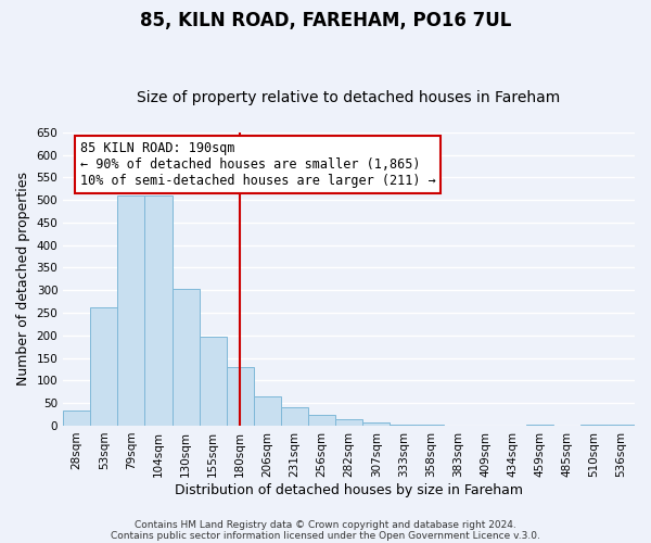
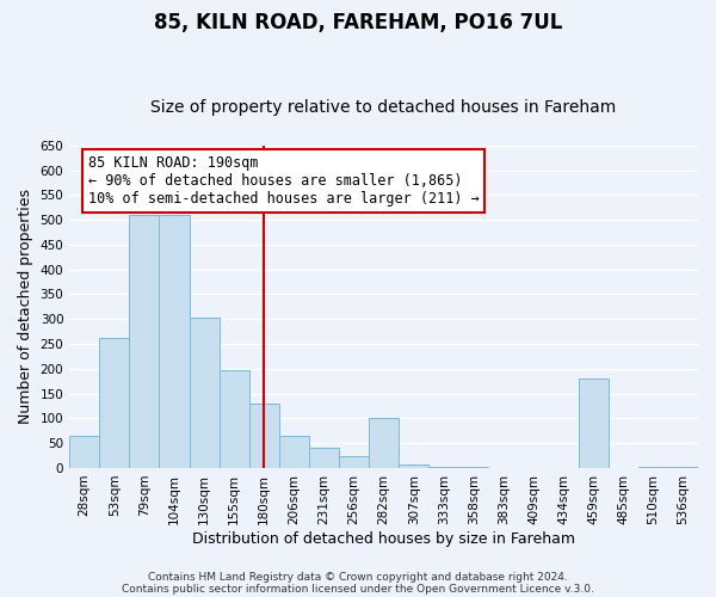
28sqm: 33 -> 65
282sqm: 15 -> 100
459sqm: 2 -> 180
